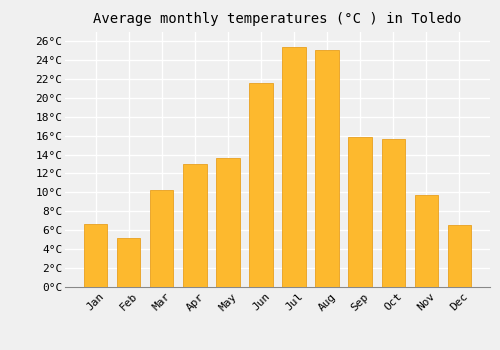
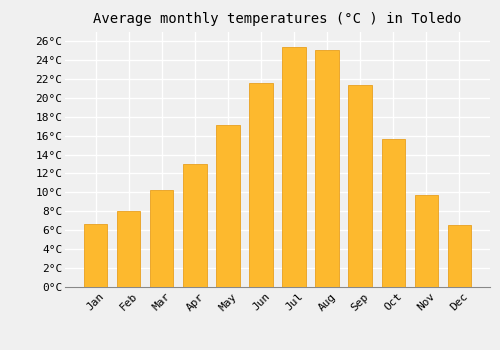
Feb: 5.2°C -> 8.0°C
May: 13.6°C -> 17.1°C
Sep: 15.8°C -> 21.3°C
